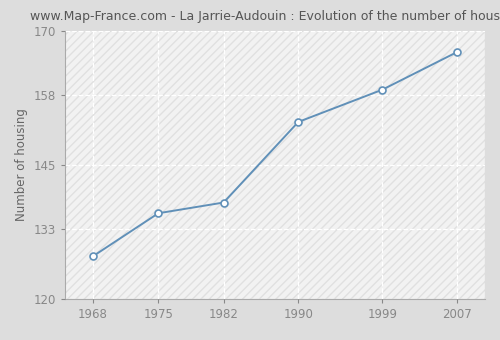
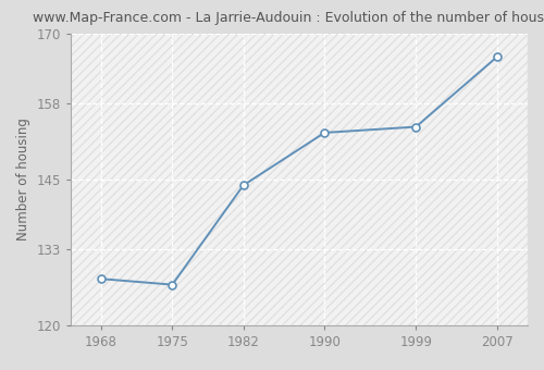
1975: 136 -> 127
1982: 138 -> 144
1999: 159 -> 154
